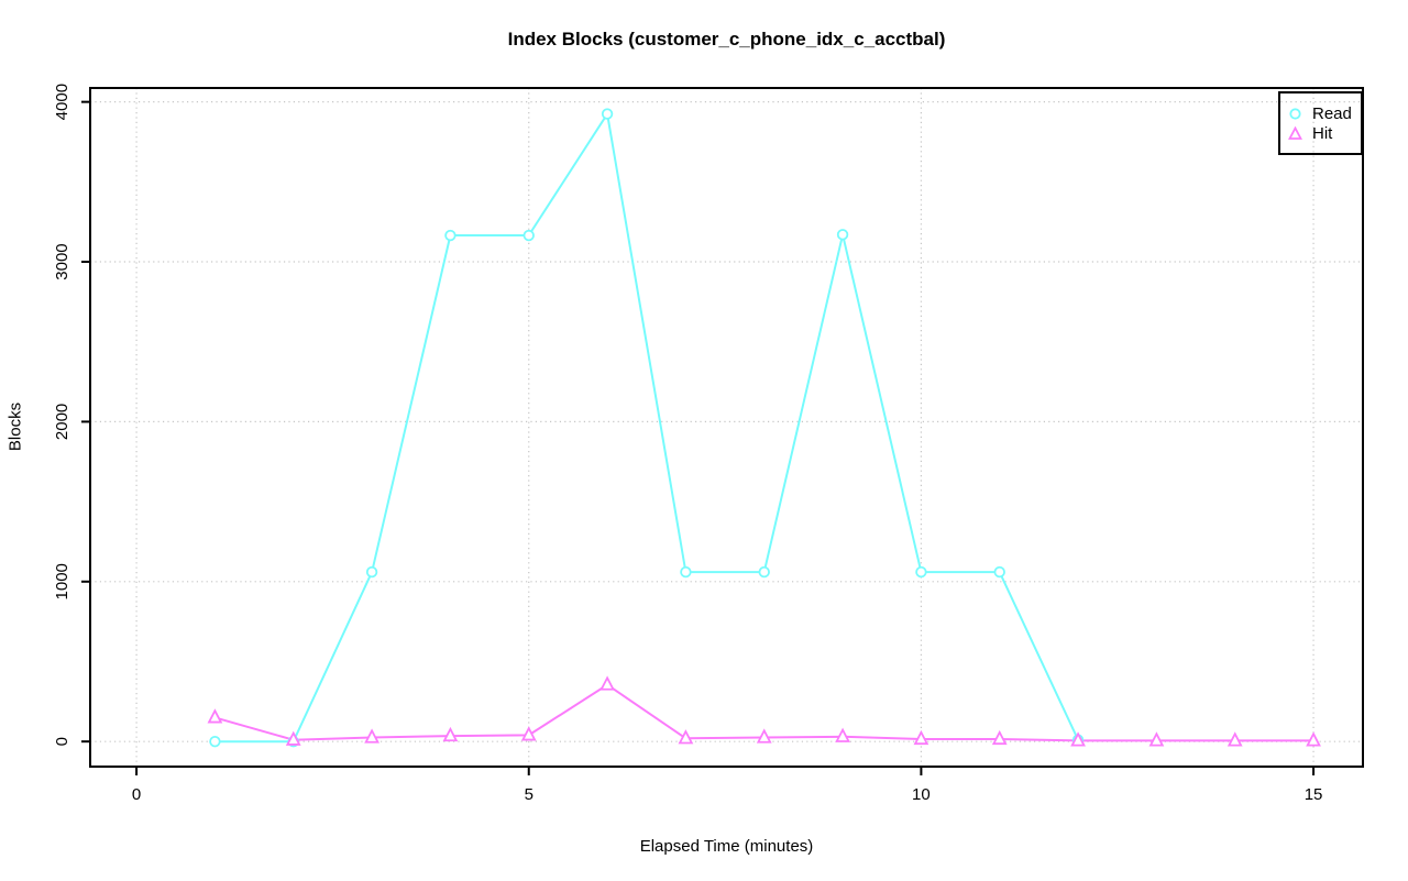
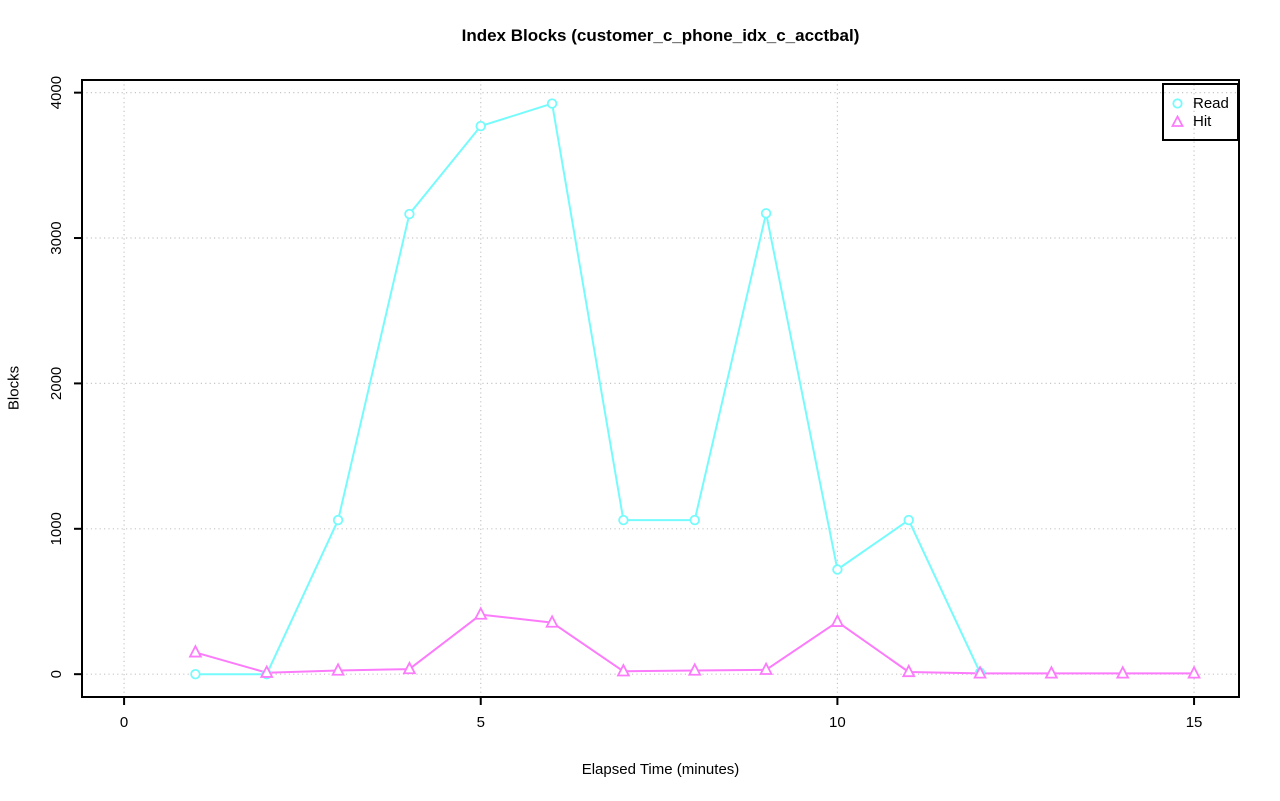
Read/5: 3160 -> 3770
Hit/5: 40 -> 410
Read/10: 1060 -> 720
Hit/10: 20 -> 360
